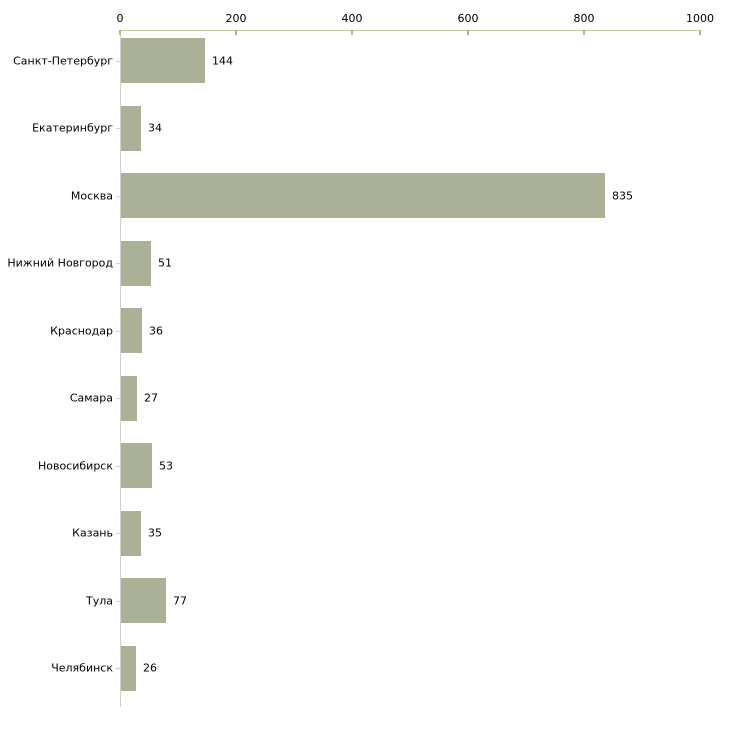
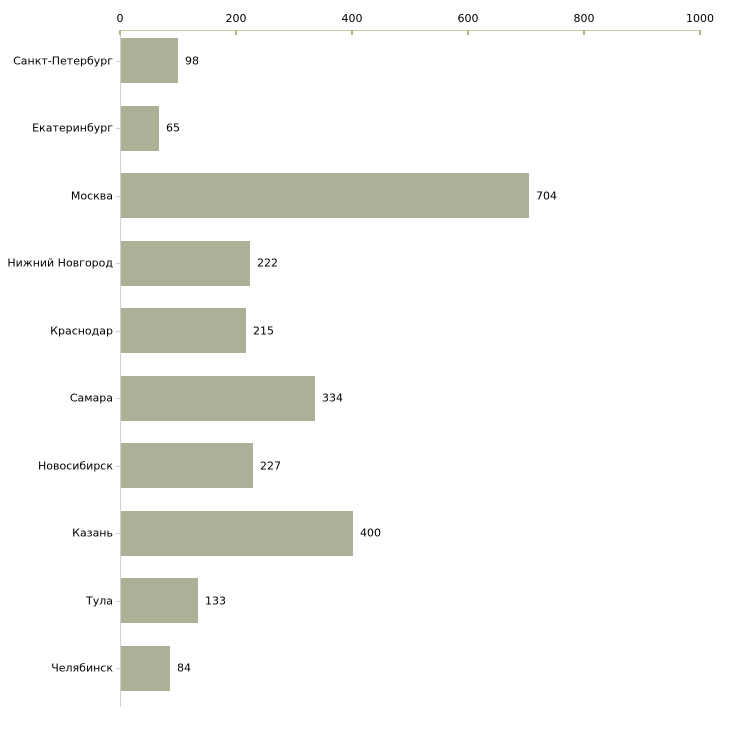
Санкт-Петербург: 144 -> 98
Екатеринбург: 34 -> 65
Москва: 835 -> 704
Нижний Новгород: 51 -> 222
Краснодар: 36 -> 215
Самара: 27 -> 334
Новосибирск: 53 -> 227
Казань: 35 -> 400
Тула: 77 -> 133
Челябинск: 26 -> 84
